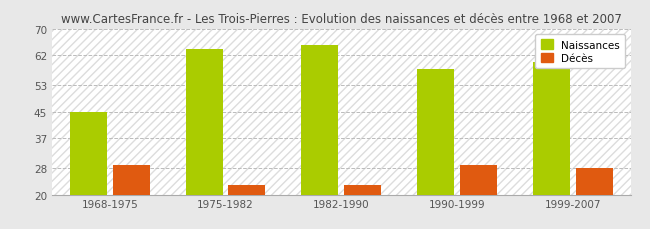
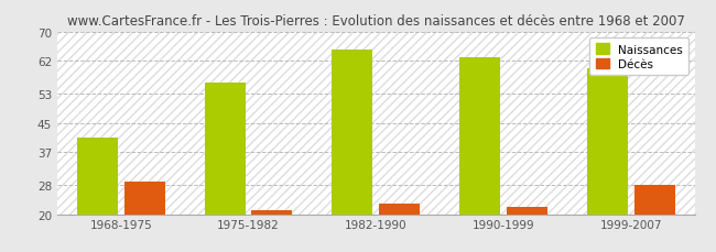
Naissances/1968-1975: 45 -> 41
Naissances/1975-1982: 64 -> 56
Décès/1975-1982: 23 -> 21
Naissances/1990-1999: 58 -> 63
Décès/1990-1999: 29 -> 22
